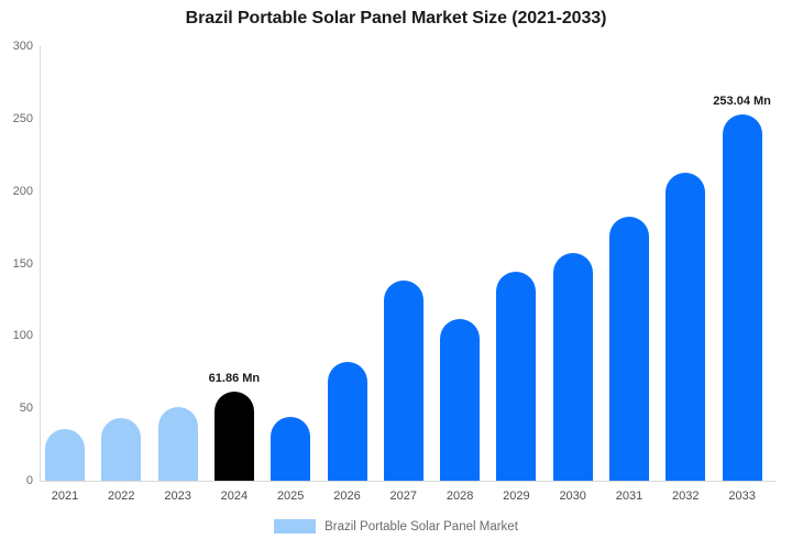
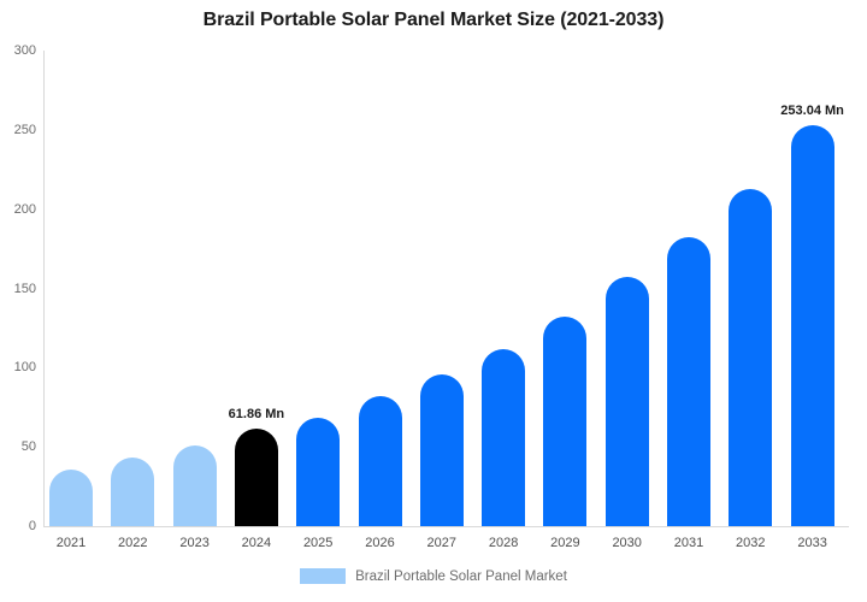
2025: 44 -> 68
2027: 138 -> 96
2029: 144 -> 132
